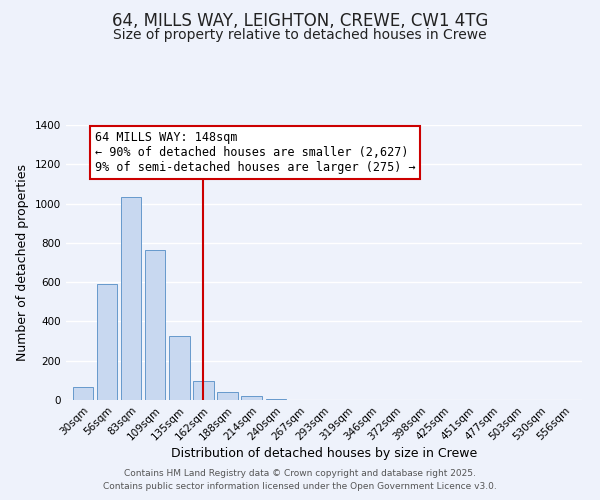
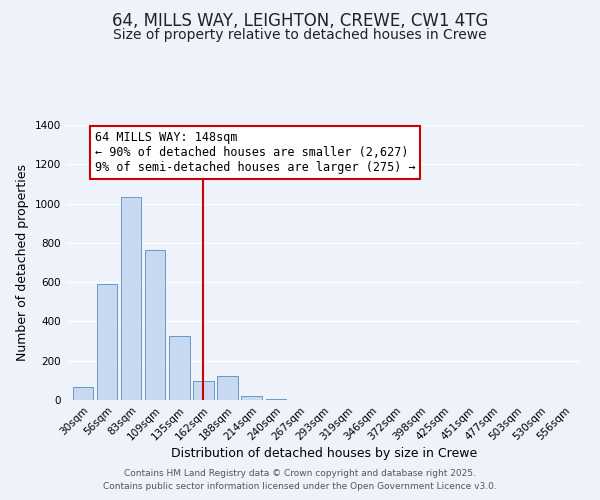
188sqm: 40 -> 120
